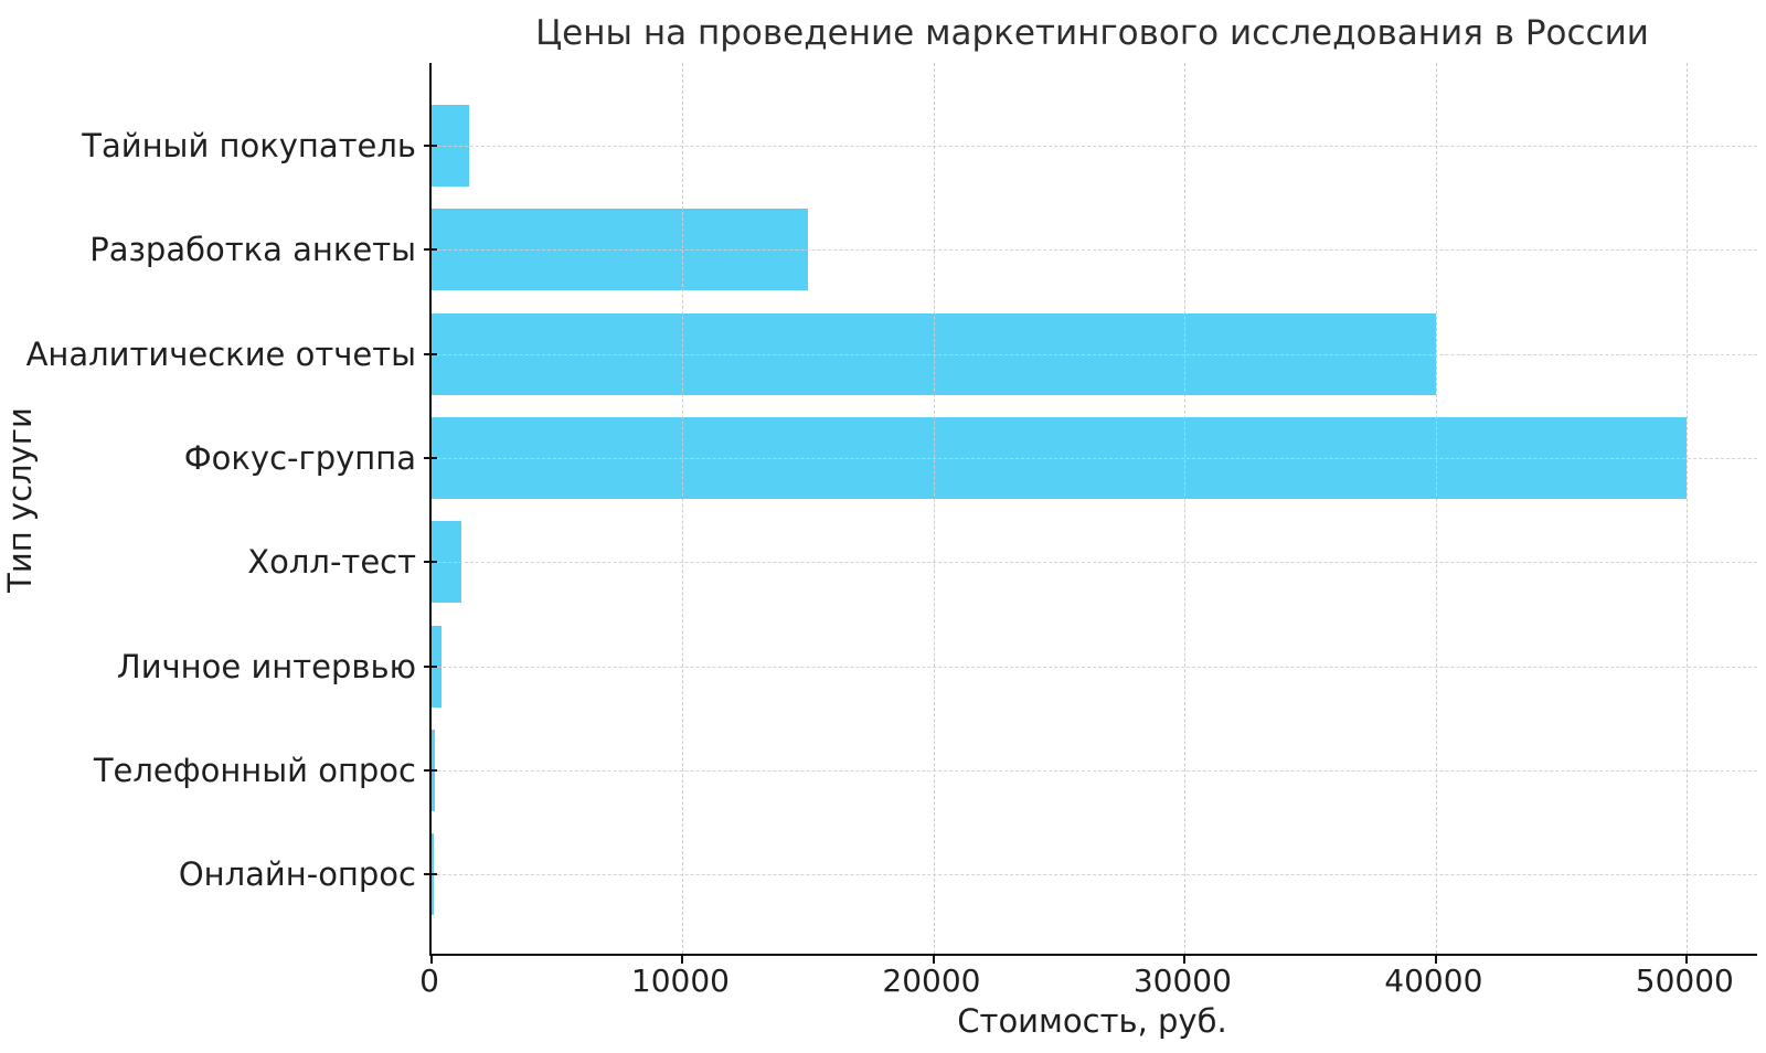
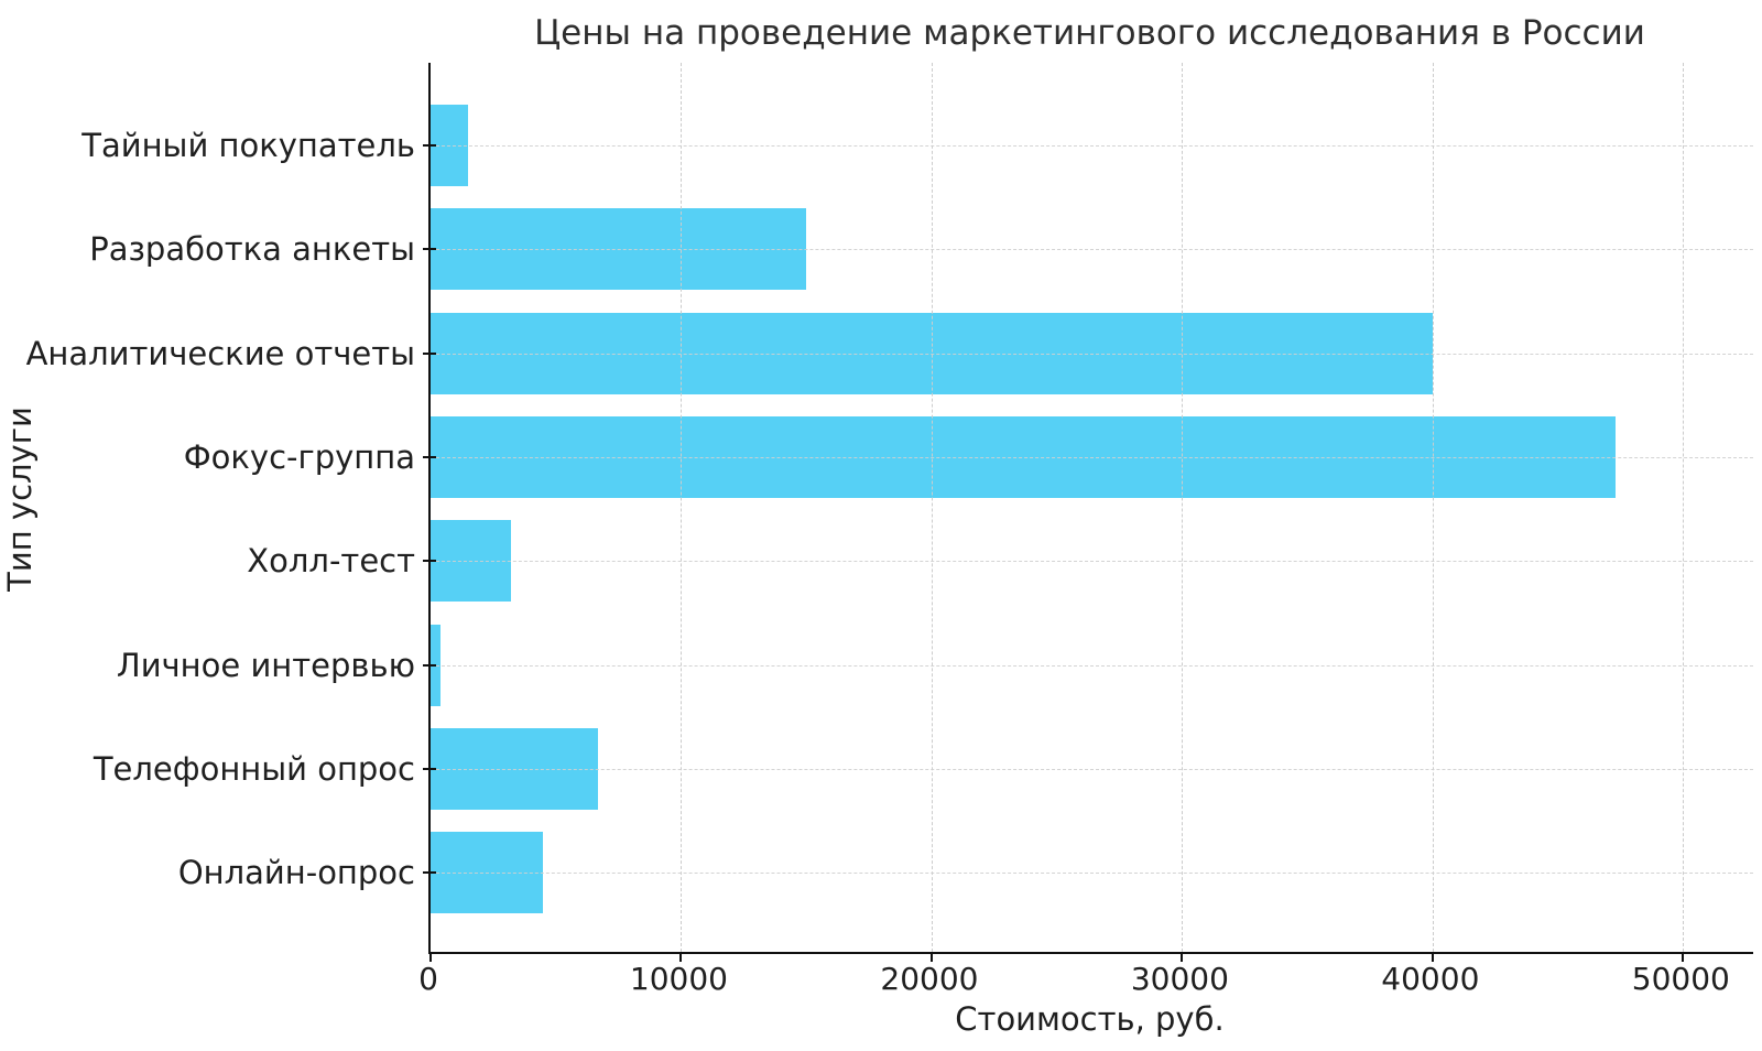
Фокус-группа: 50000 -> 47300
Холл-тест: 1200 -> 3200
Телефонный опрос: 200 -> 6700
Онлайн-опрос: 100 -> 4500
